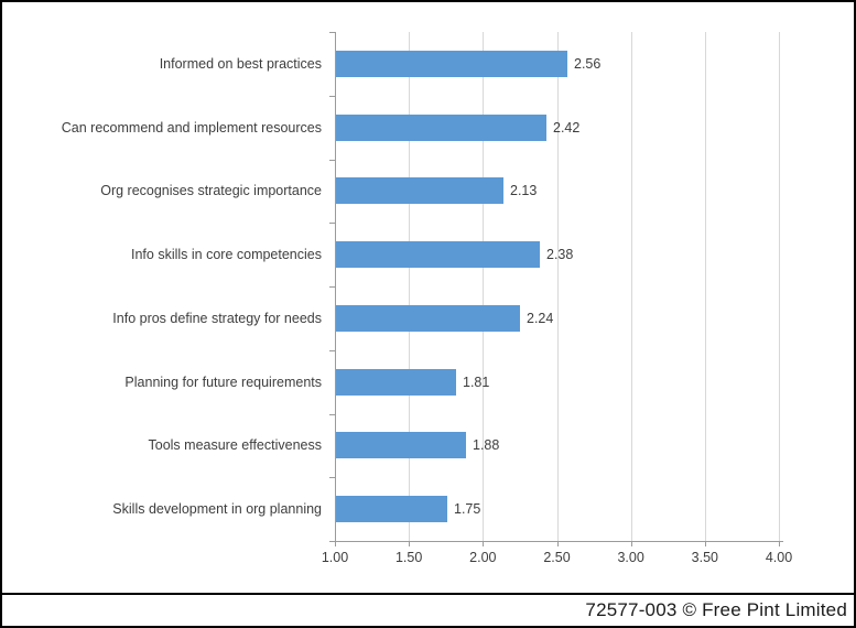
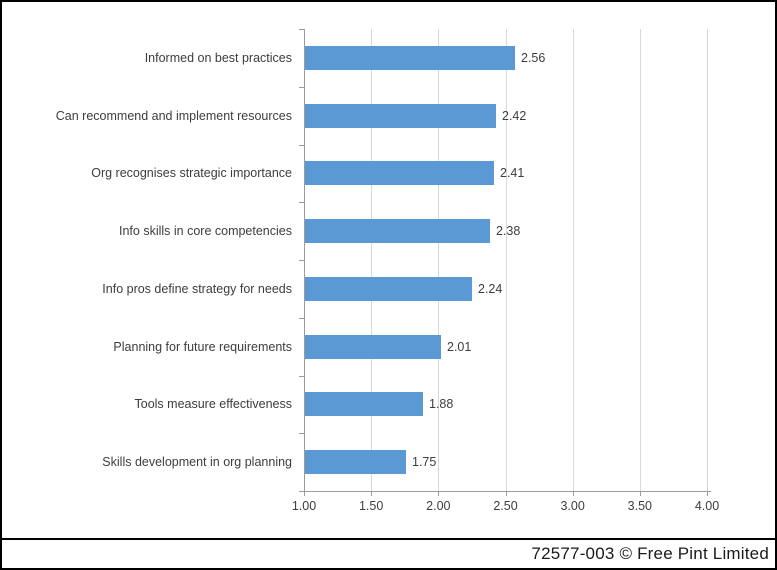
Org recognises strategic importance: 2.13 -> 2.41
Planning for future requirements: 1.81 -> 2.01
